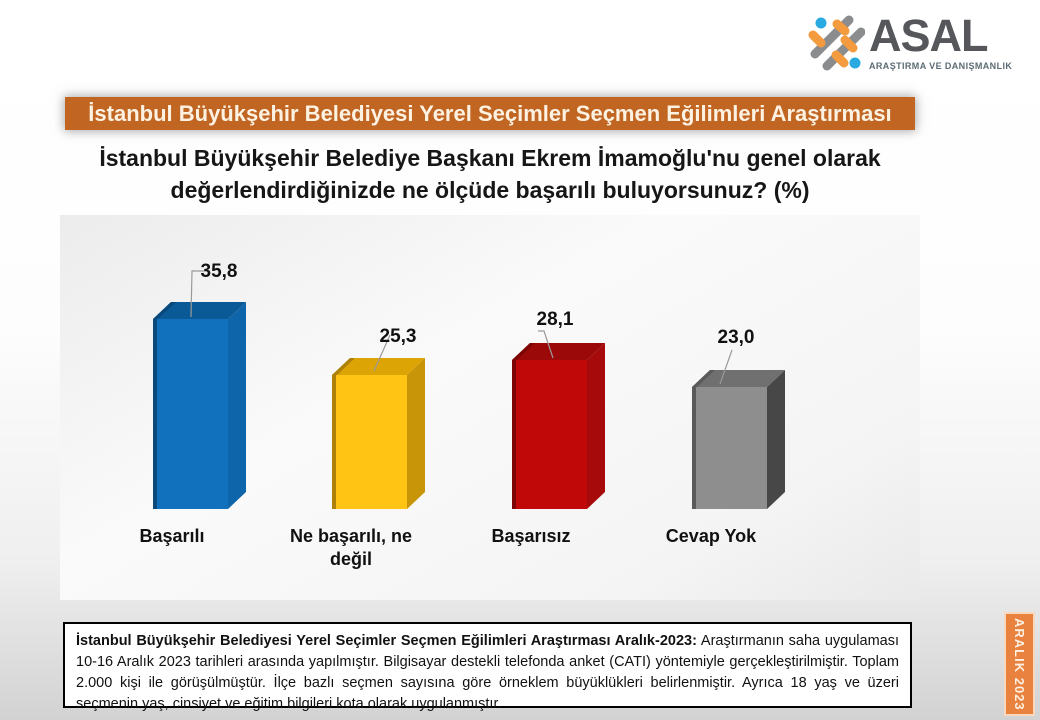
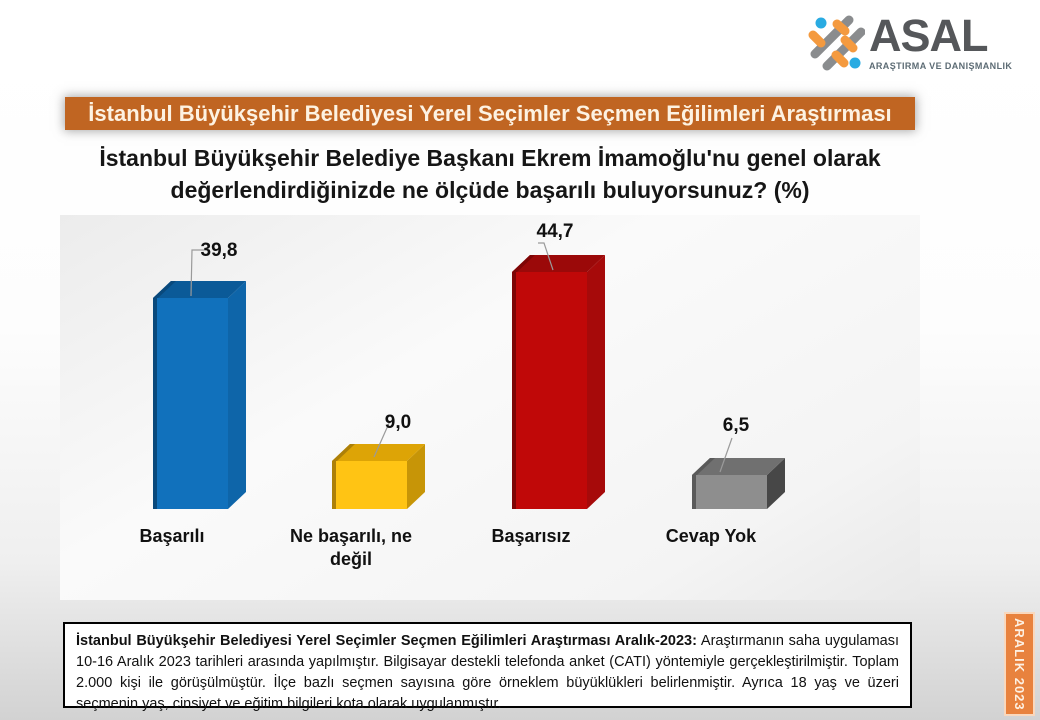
Başarılı: 35,8 -> 39,8
Ne başarılı, ne değil: 25,3 -> 9,0
Başarısız: 28,1 -> 44,7
Cevap Yok: 23,0 -> 6,5
